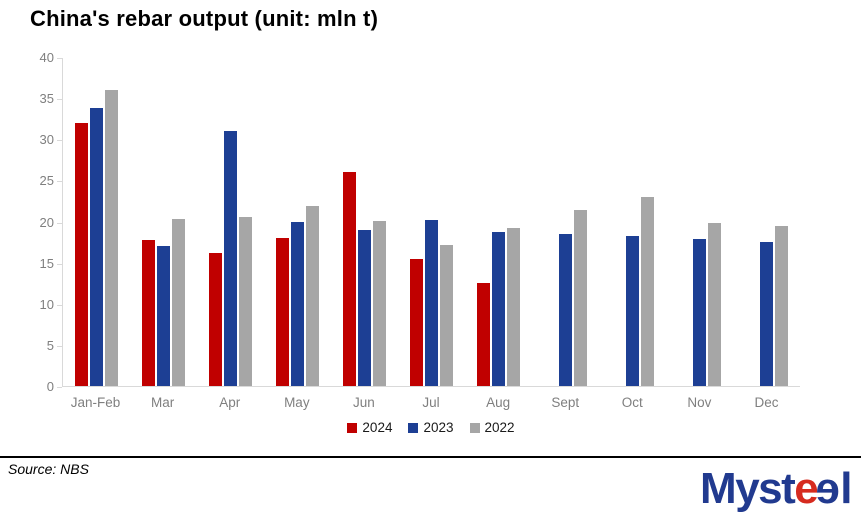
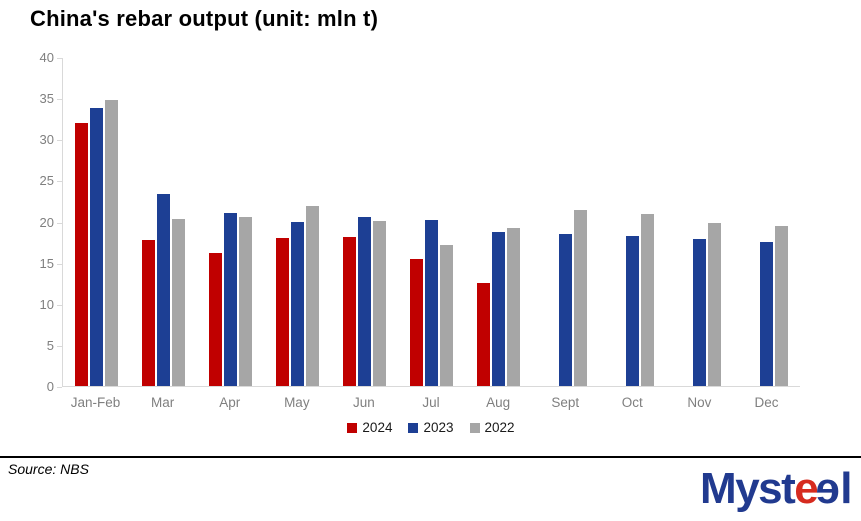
2022/Jan-Feb: 36 -> 35
2023/Mar: 17 -> 23
2023/Apr: 31 -> 21
2024/Jun: 26 -> 18
2023/Jun: 19 -> 20
2022/Oct: 23 -> 21
